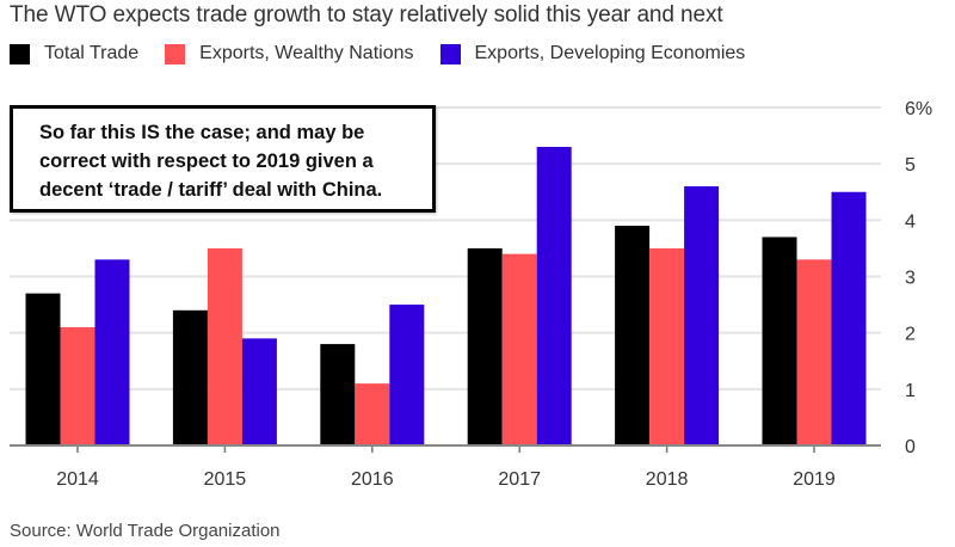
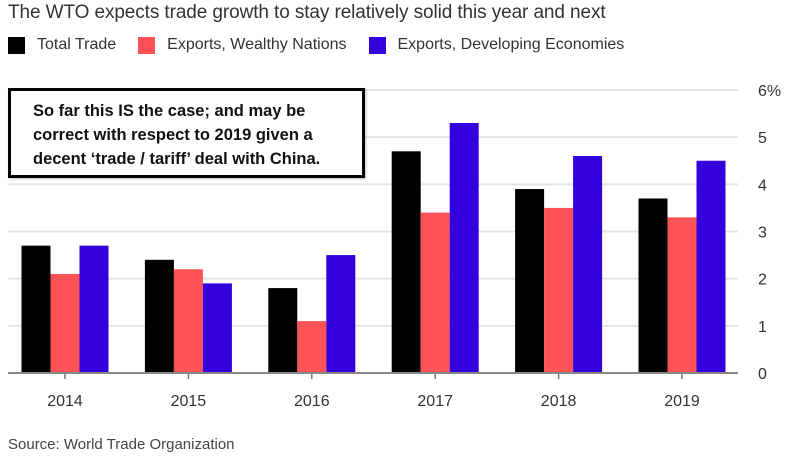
Exports, Developing Economies/2014: 3.3% -> 2.7%
Exports, Wealthy Nations/2015: 3.5% -> 2.2%
Total Trade/2017: 3.5% -> 4.7%
